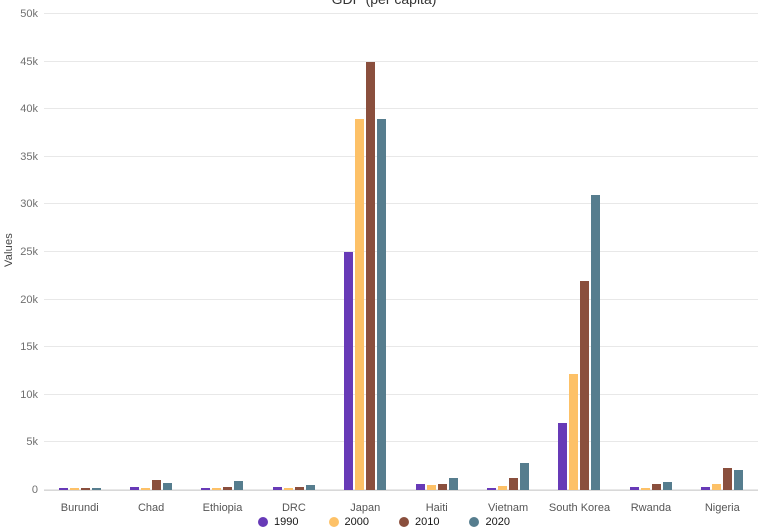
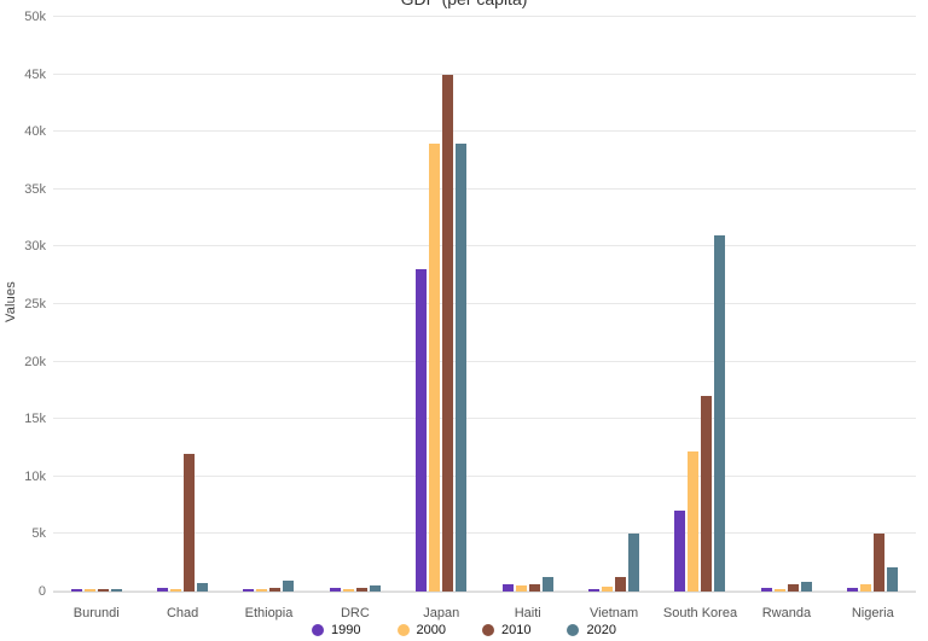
2010/Chad: 1k -> 12k
1990/Japan: 25k -> 28k
2020/Vietnam: 3k -> 5k
2010/South Korea: 22k -> 17k
2010/Nigeria: 2k -> 5k
